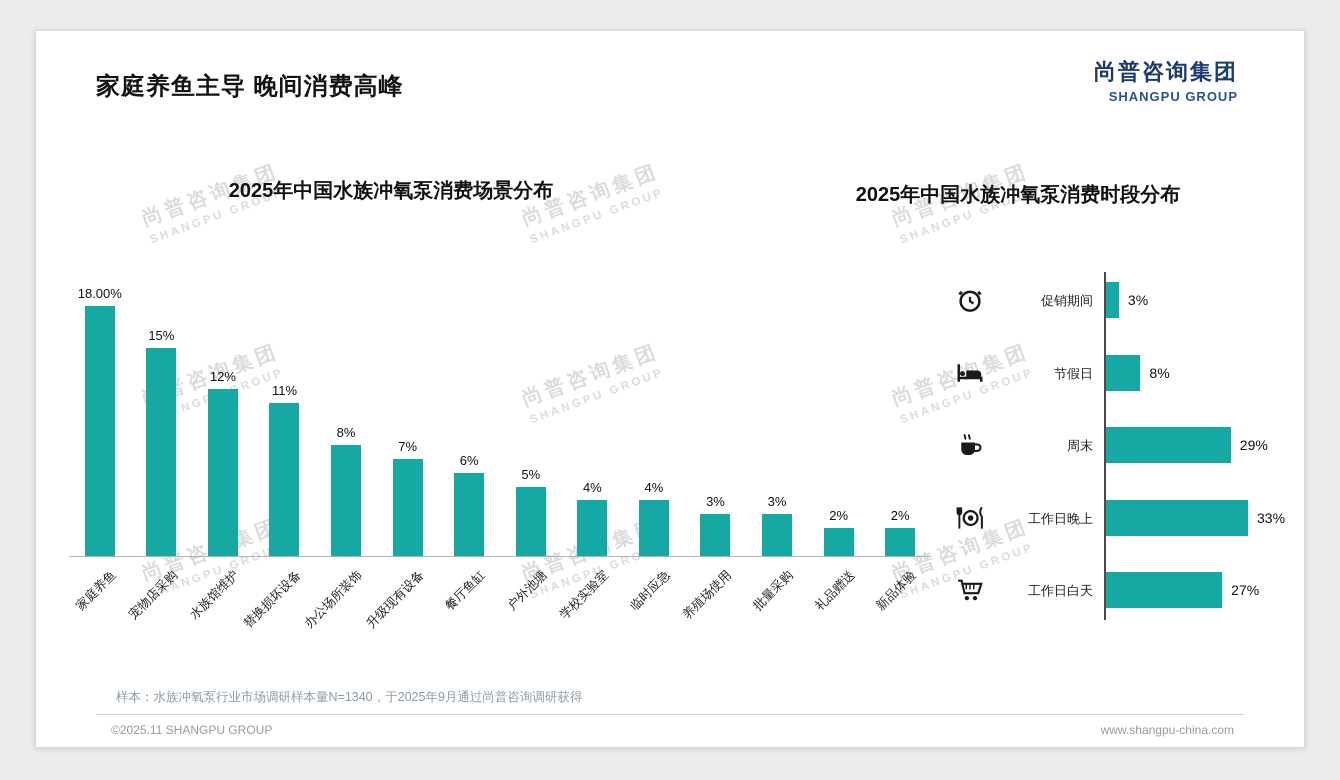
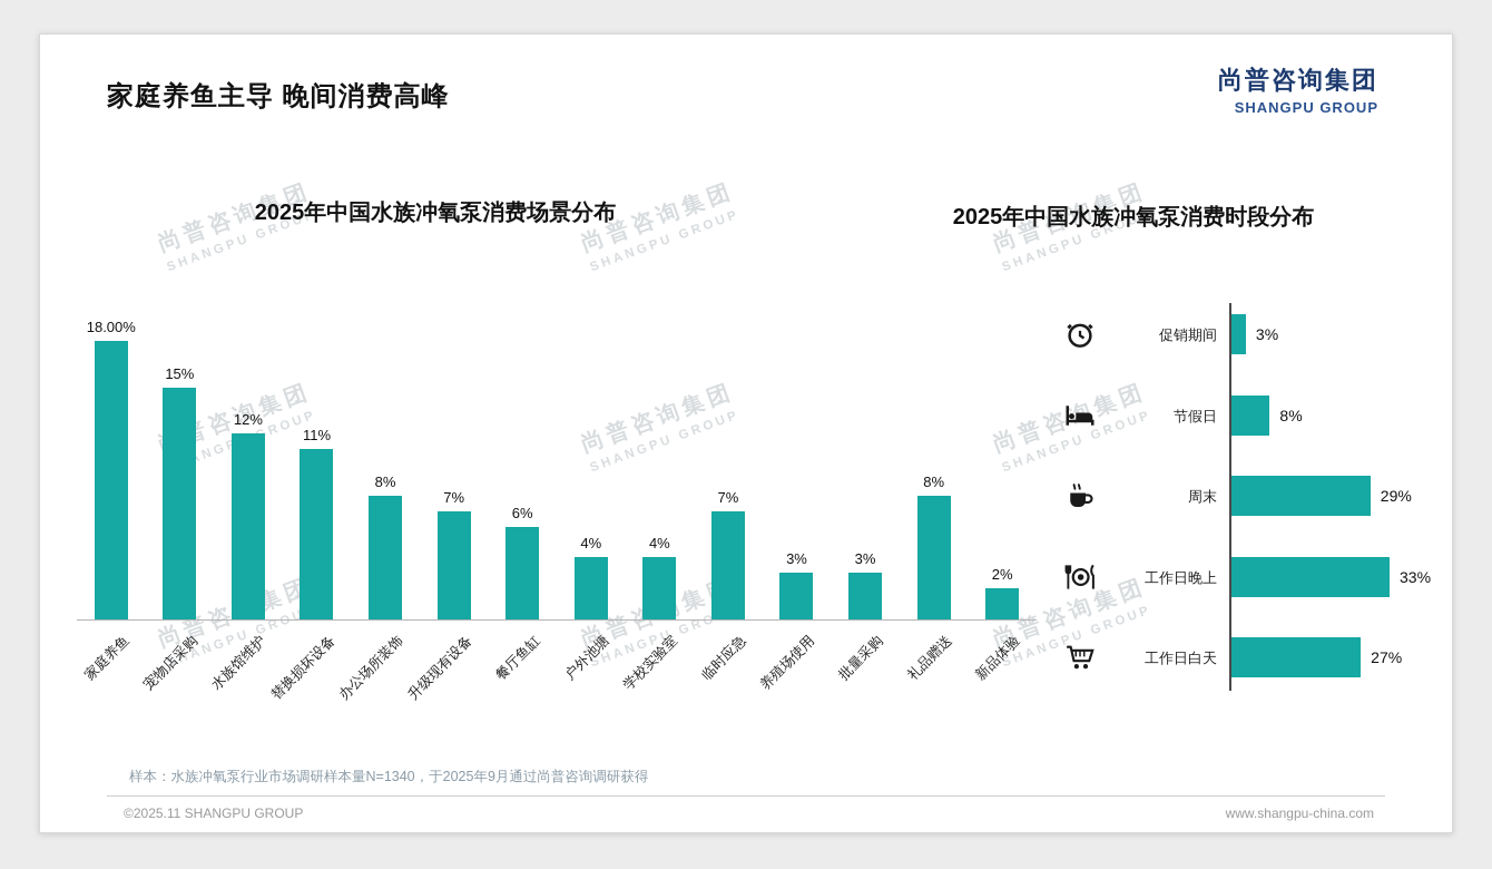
2025年中国水族冲氧泵消费场景分布/户外池塘: 5% -> 4%
2025年中国水族冲氧泵消费场景分布/临时应急: 4% -> 7%
2025年中国水族冲氧泵消费场景分布/礼品赠送: 2% -> 8%
